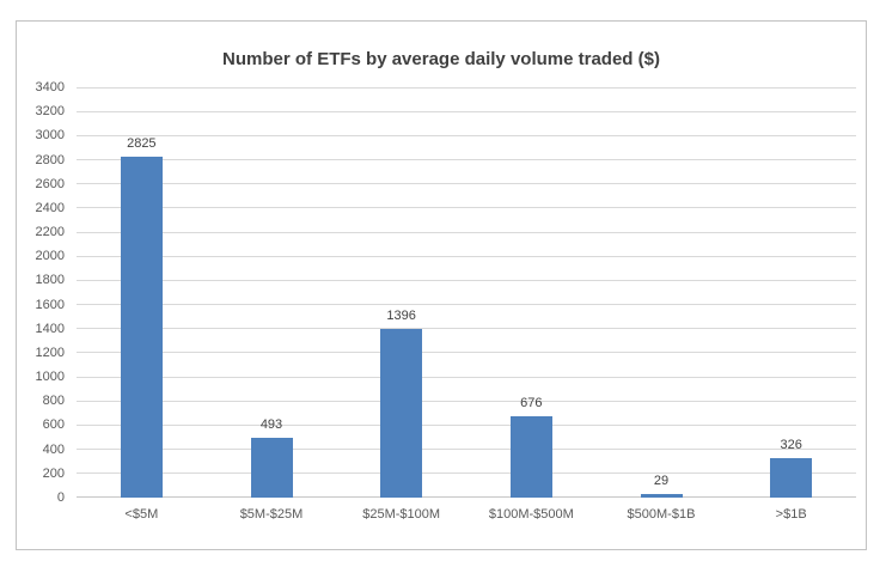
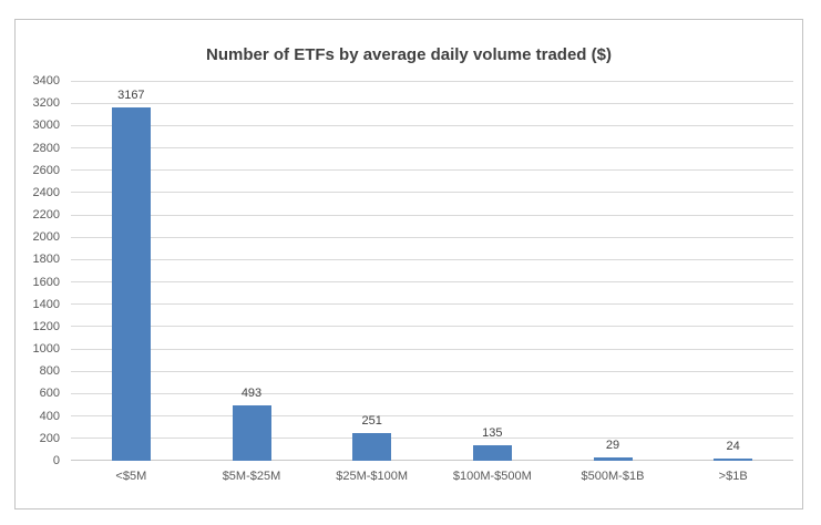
<$5M: 2825 -> 3167
$25M-$100M: 1396 -> 251
$100M-$500M: 676 -> 135
>$1B: 326 -> 24
